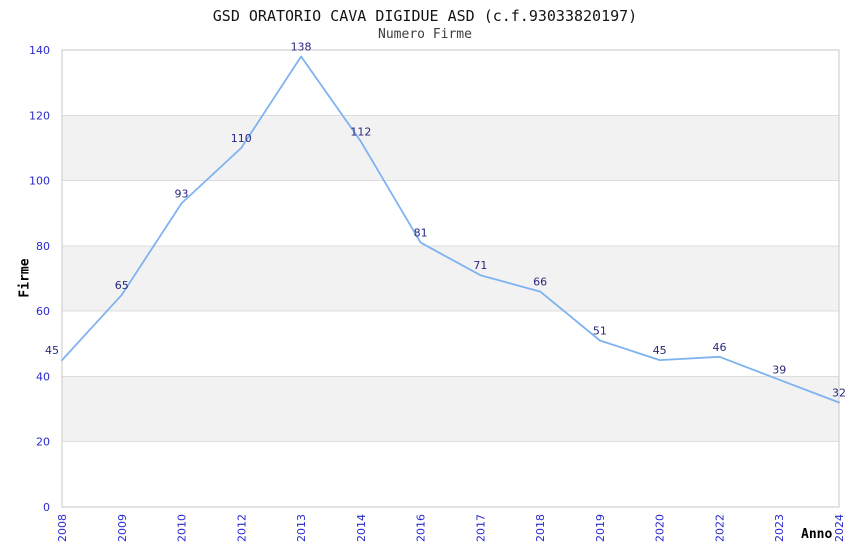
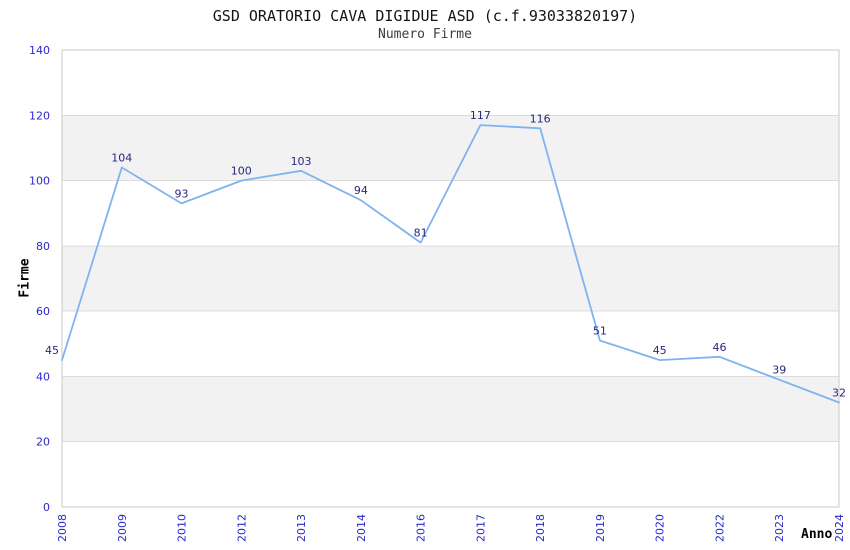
2009: 65 -> 104
2012: 110 -> 100
2013: 138 -> 103
2014: 112 -> 94
2017: 71 -> 117
2018: 66 -> 116
